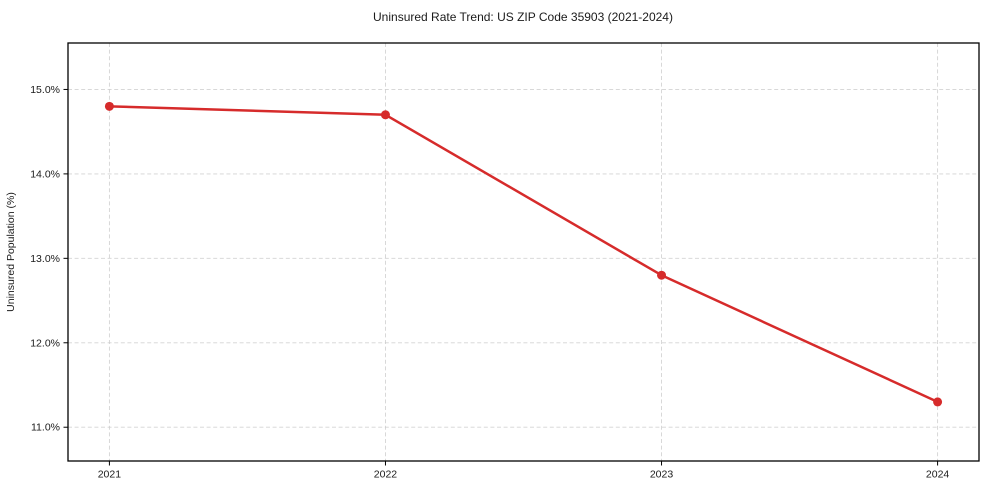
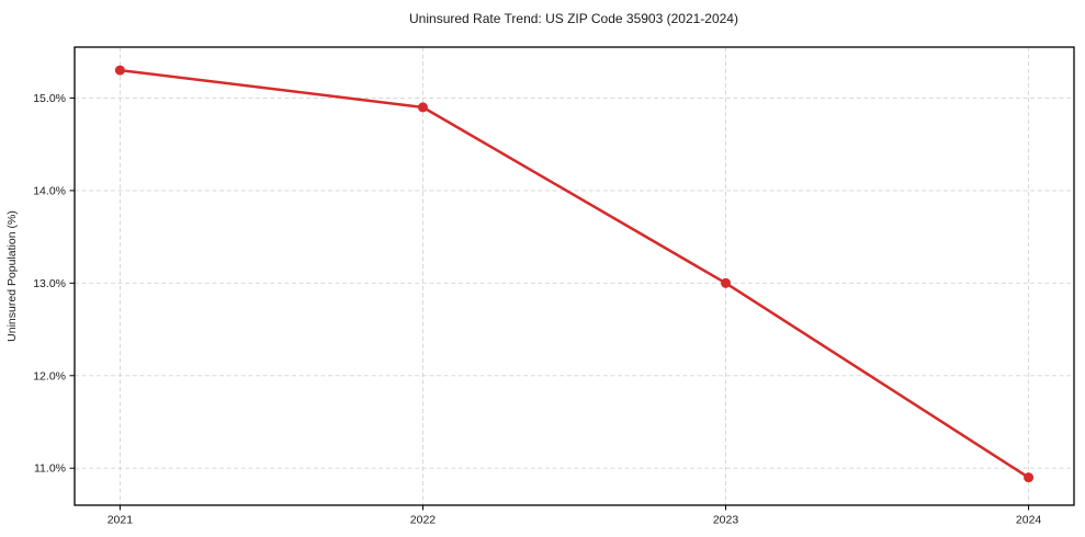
2021: 14.8% -> 15.3%
2022: 14.7% -> 14.9%
2023: 12.8% -> 13.0%
2024: 11.3% -> 10.9%
